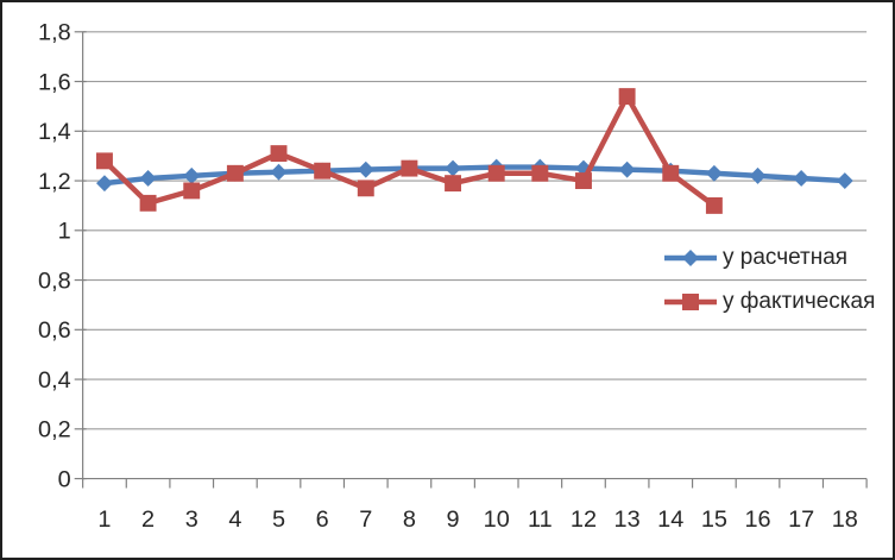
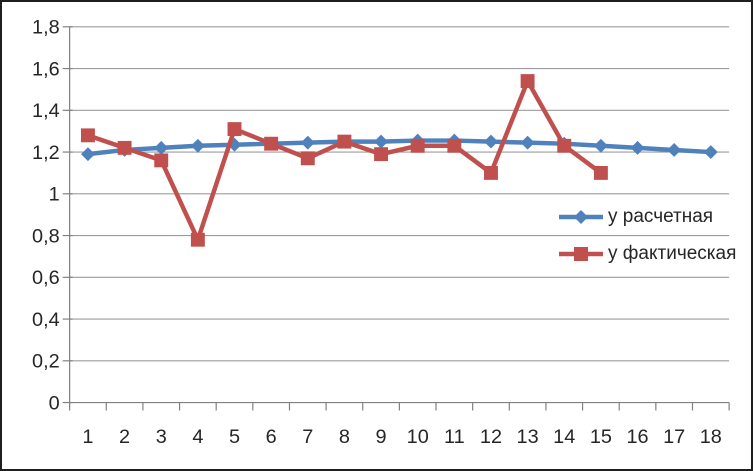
у фактическая/2: 1,11 -> 1,22
у фактическая/4: 1,23 -> 0,78
у фактическая/12: 1,20 -> 1,10
